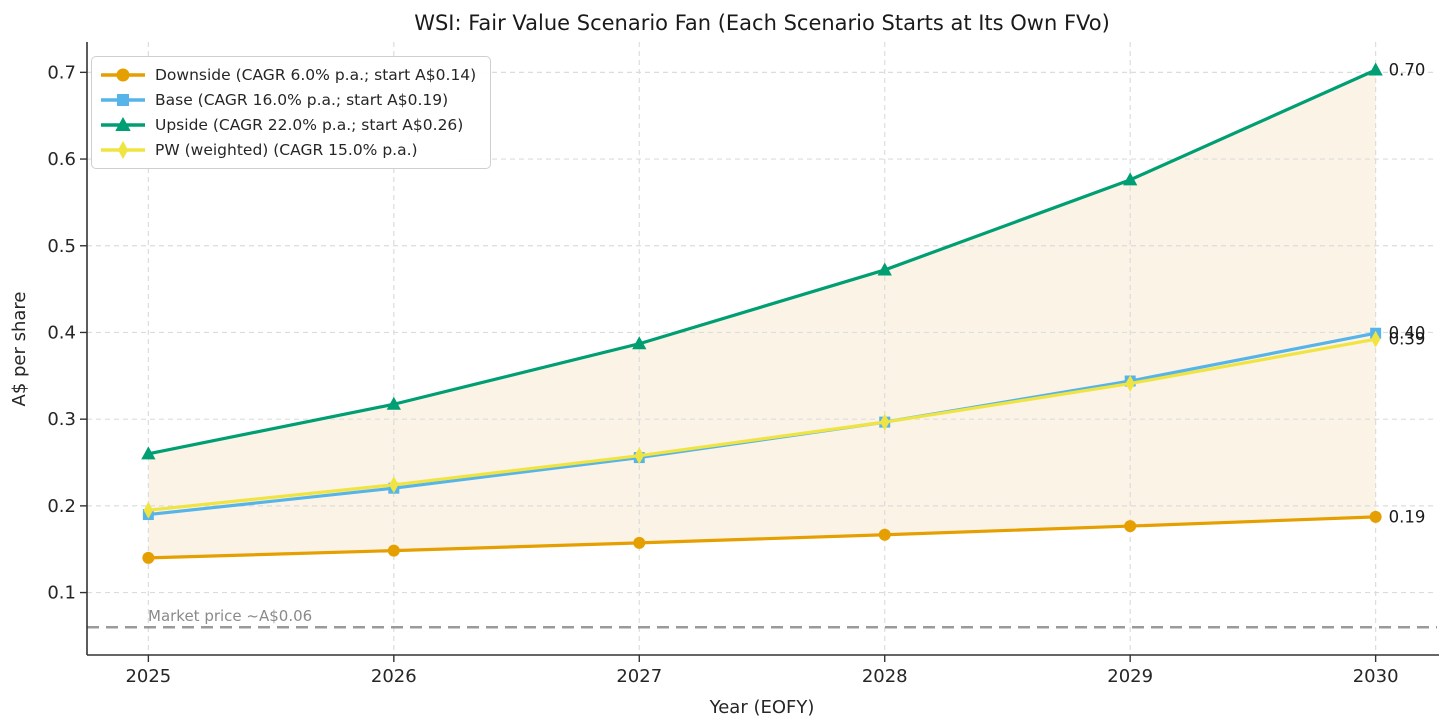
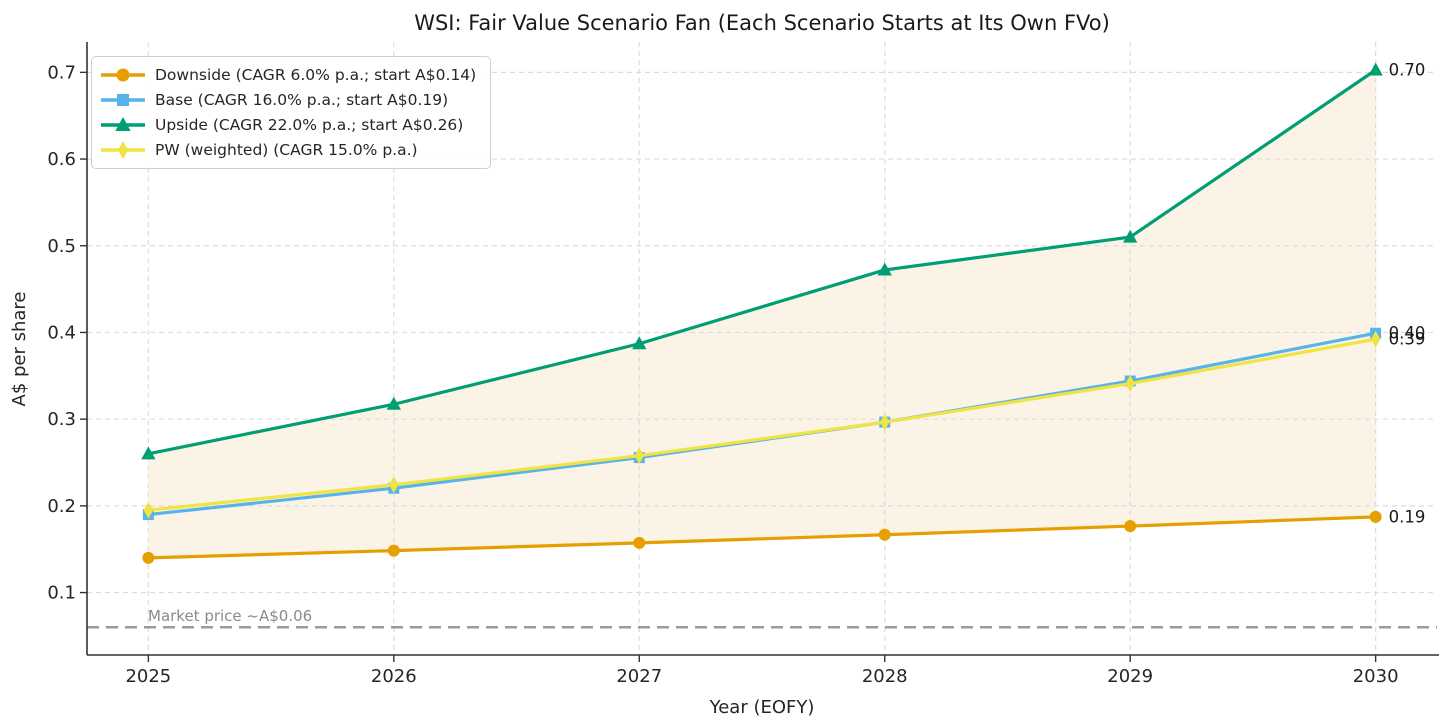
Upside (CAGR 22.0% p.a.; start A$0.26)/2029: 0.58 -> 0.51
